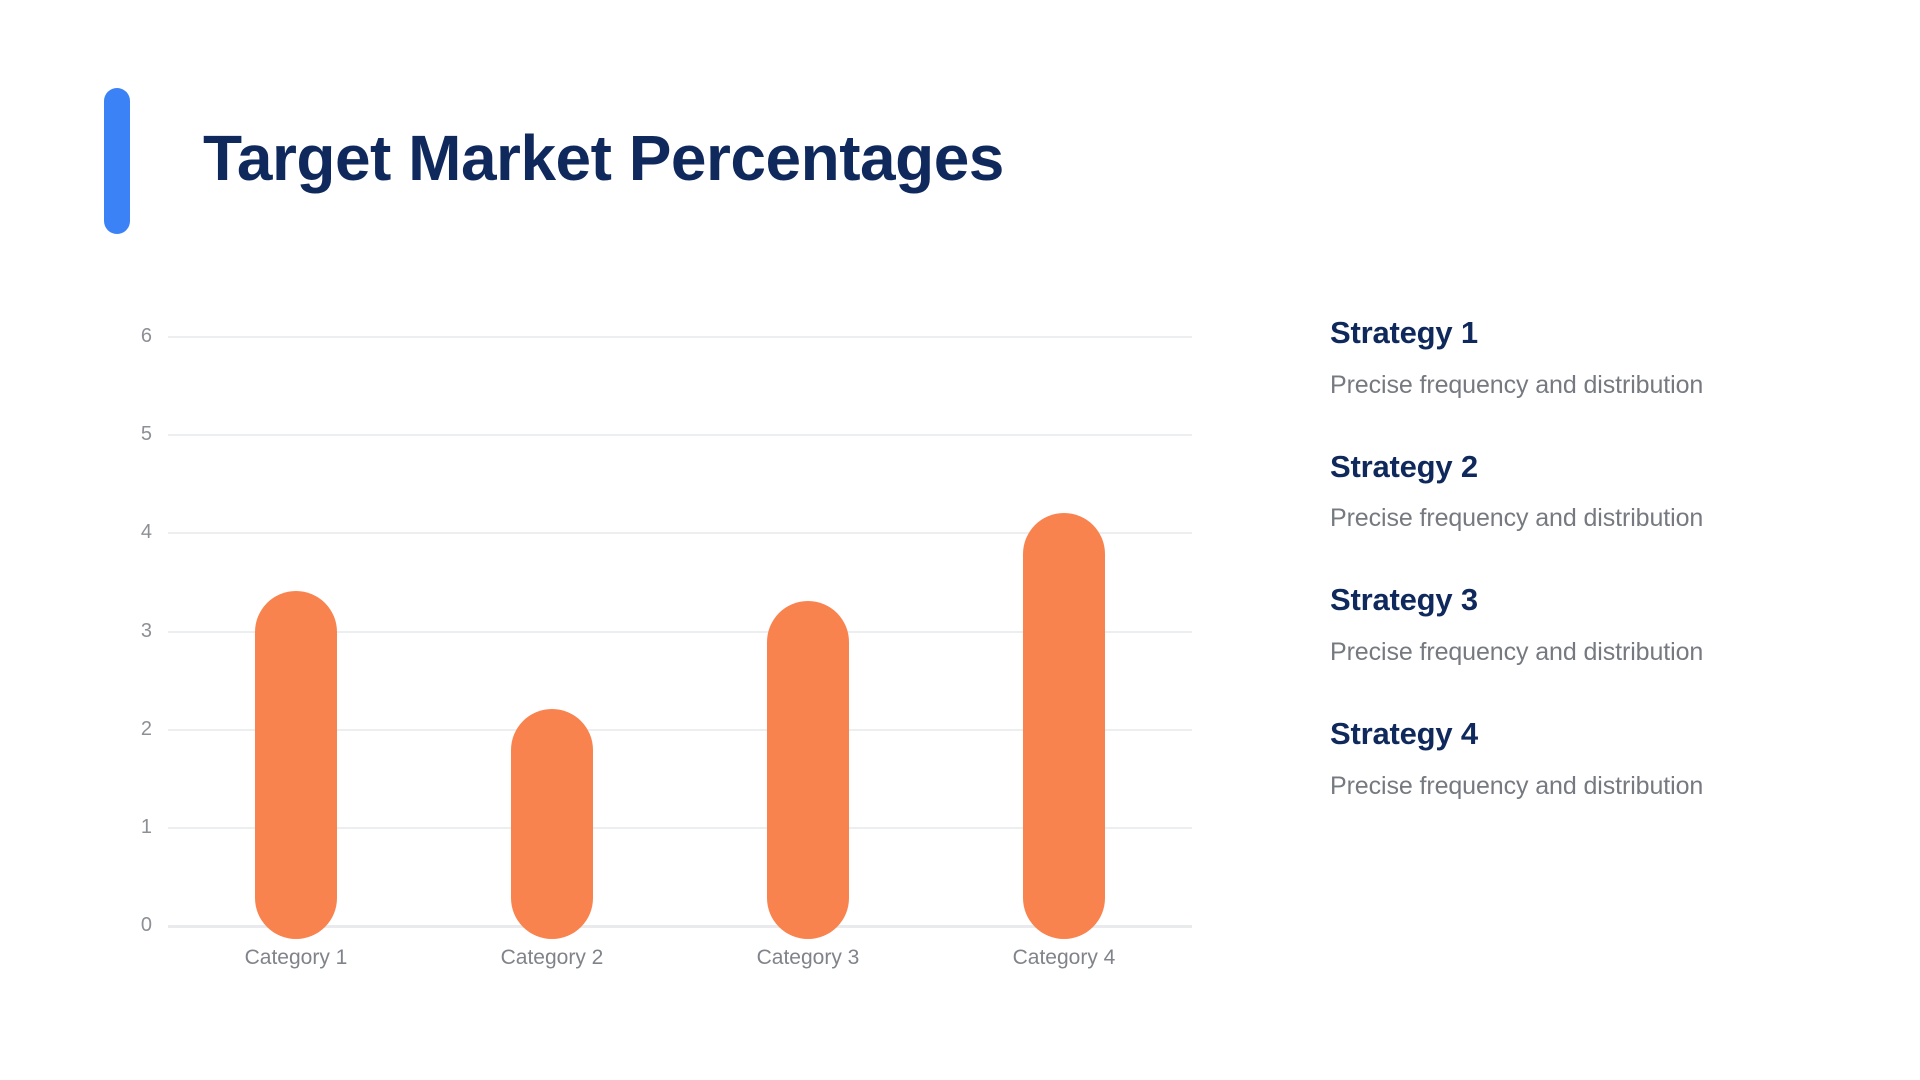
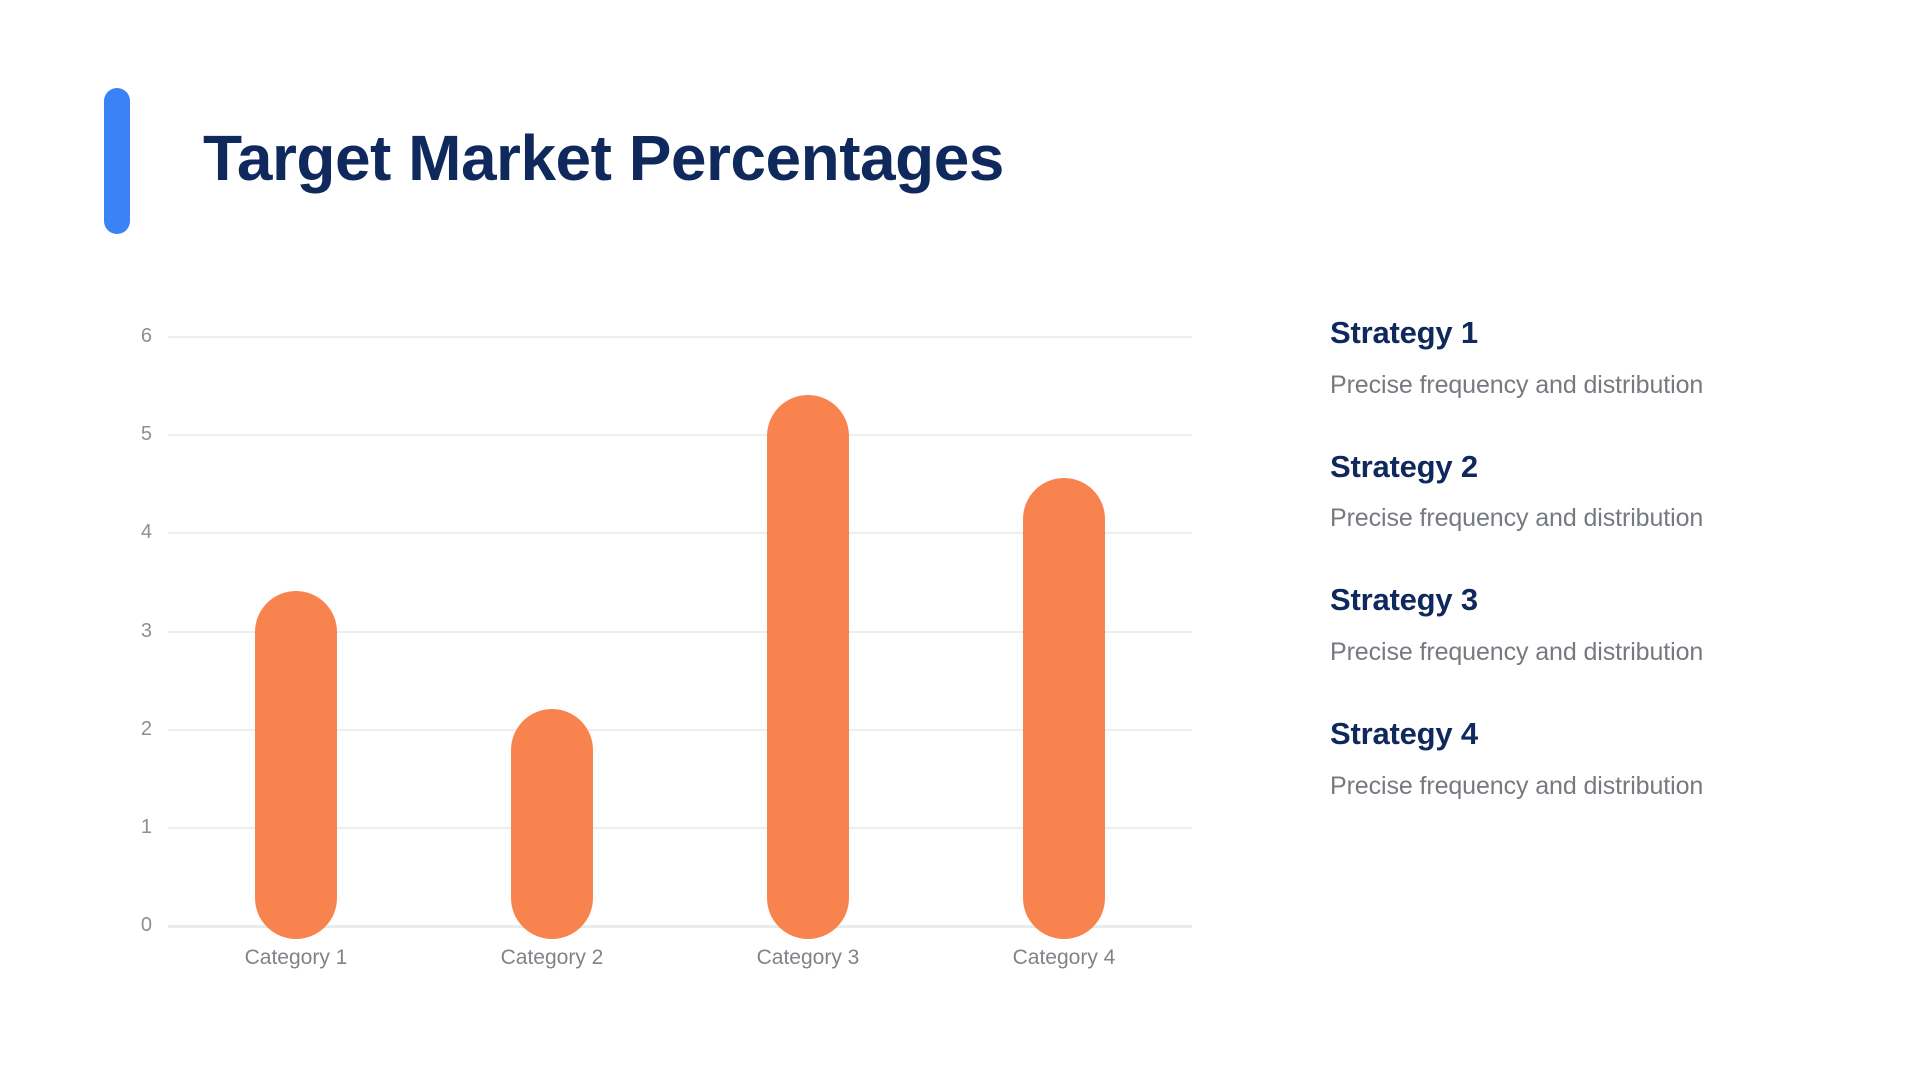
Category 3: 3.3 -> 5.4
Category 4: 4.2 -> 4.5
